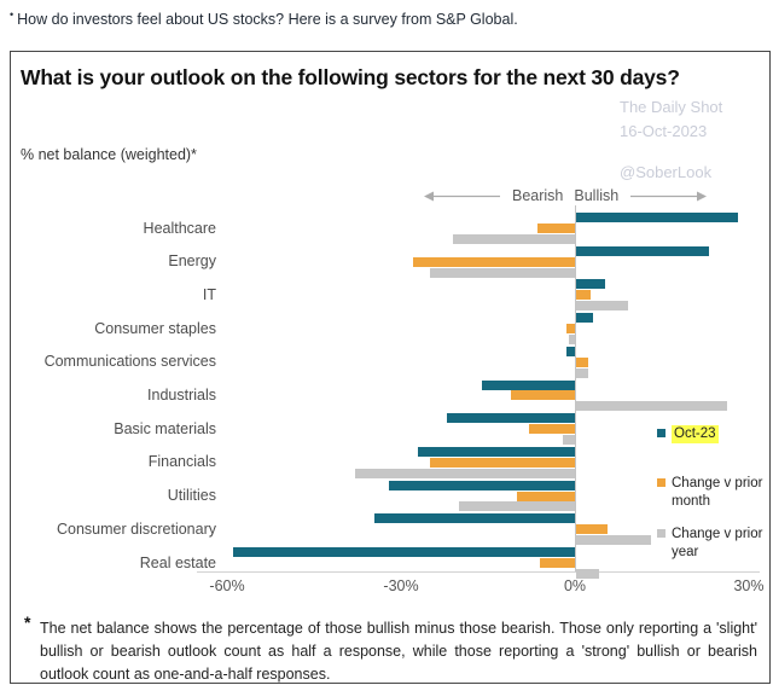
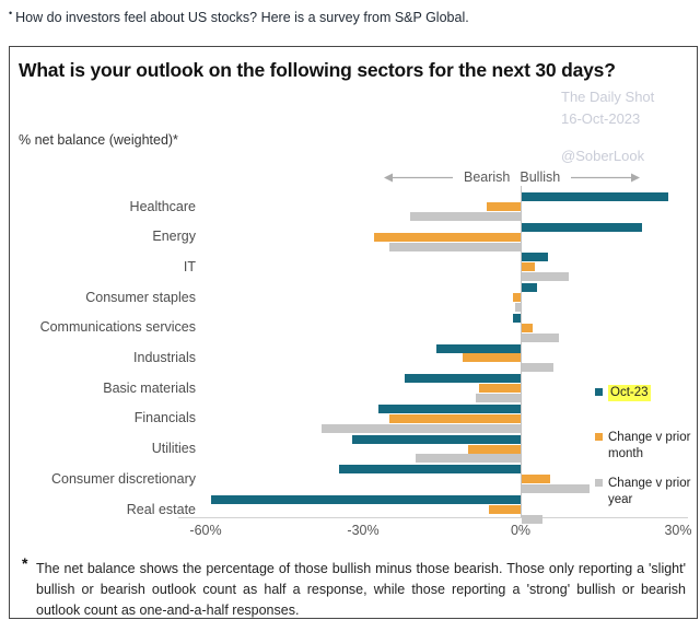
Change v prior year/Communications services: 2% -> 7%
Change v prior year/Industrials: 26% -> 6%
Change v prior year/Basic materials: -2% -> -8%
